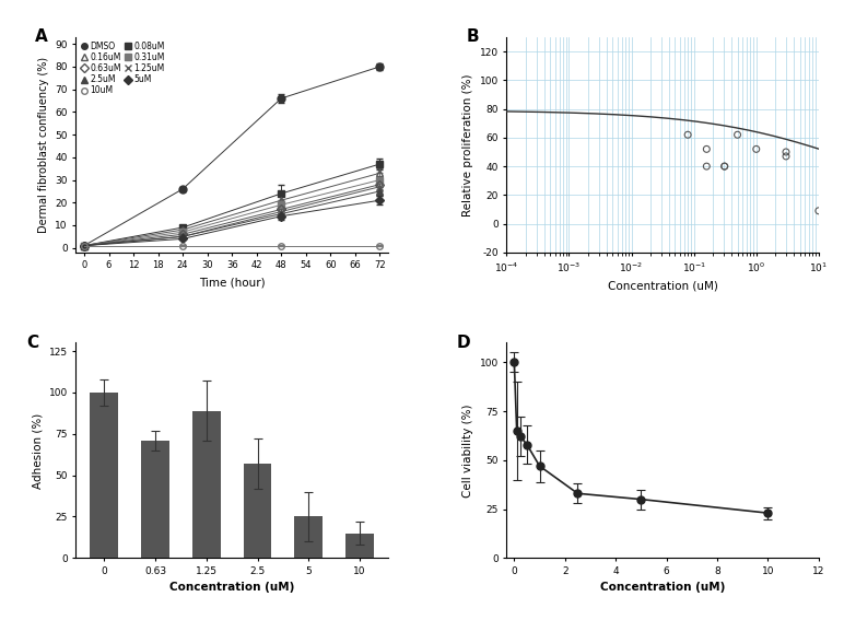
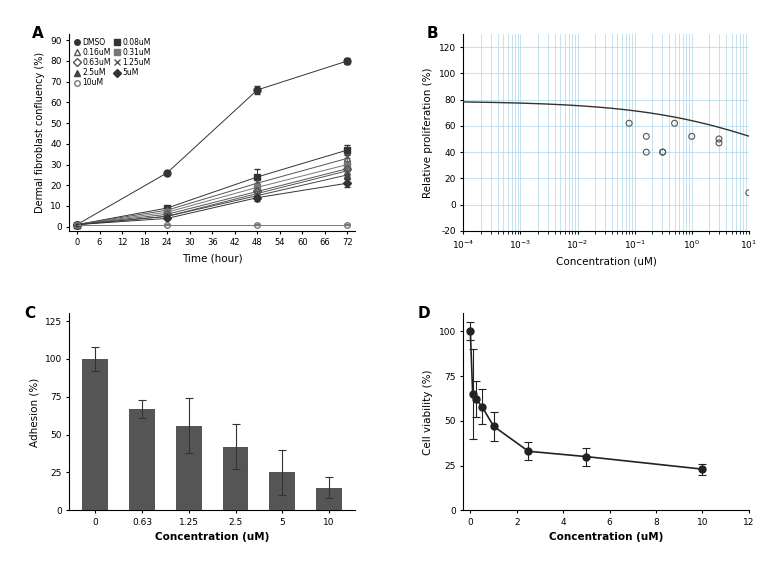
0.63: 71 -> 67
1.25: 89 -> 56
2.5: 57 -> 42
